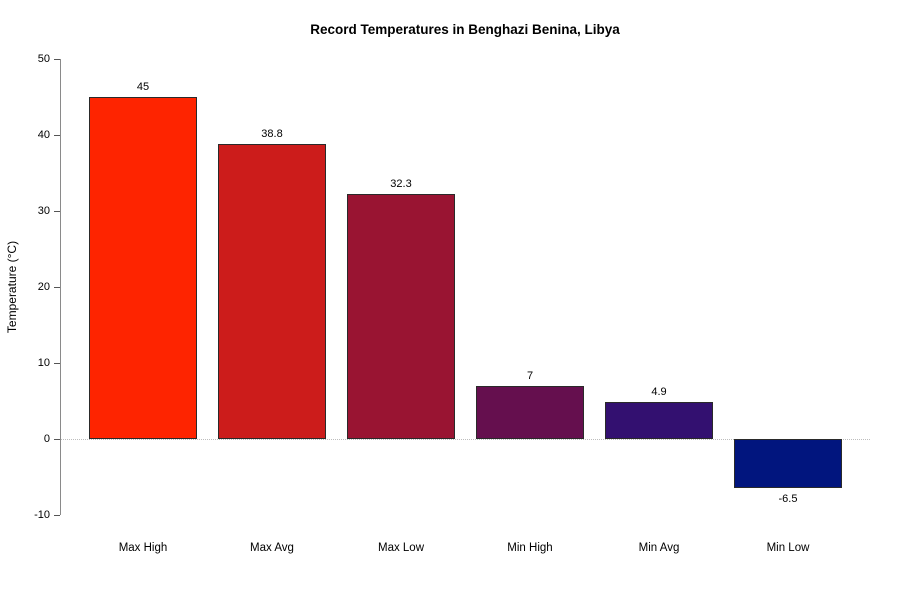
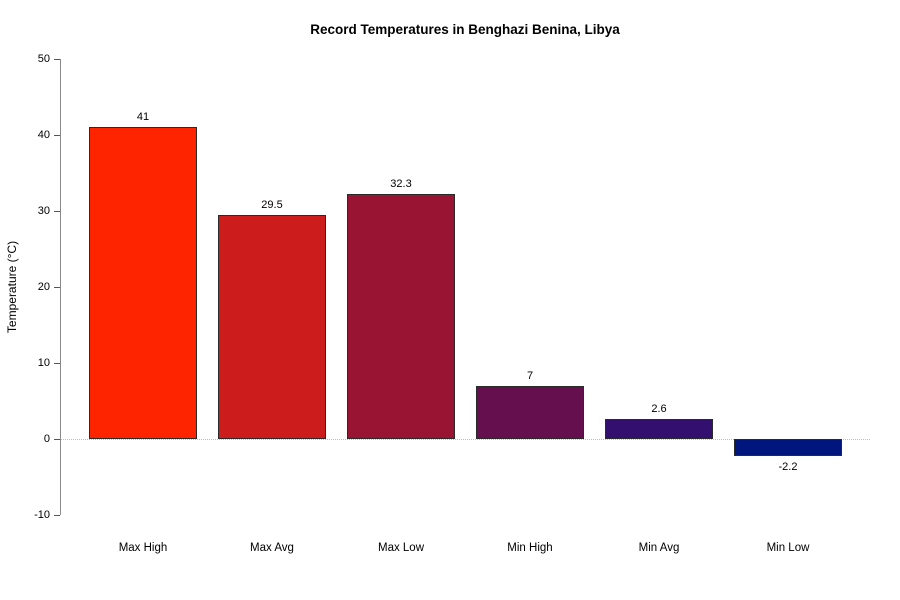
Max High: 45 -> 41
Max Avg: 38.8 -> 29.5
Min Avg: 4.9 -> 2.6
Min Low: -6.5 -> -2.2
